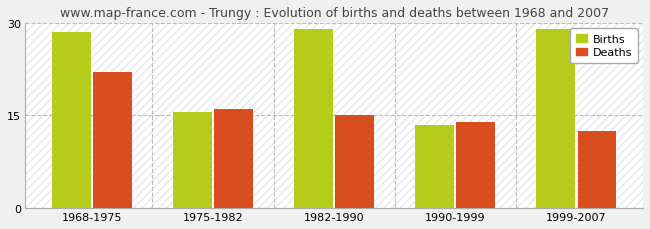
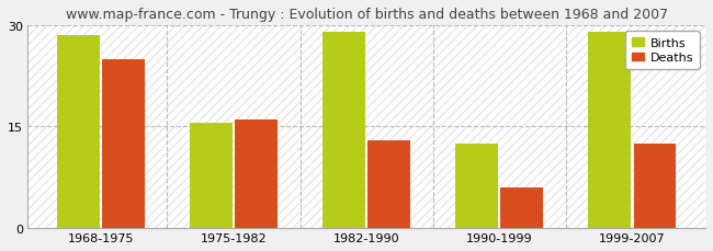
Deaths/1968-1975: 22.0 -> 25.0
Deaths/1982-1990: 15.0 -> 13.0
Births/1990-1999: 13.5 -> 12.4
Deaths/1990-1999: 14.0 -> 6.0
